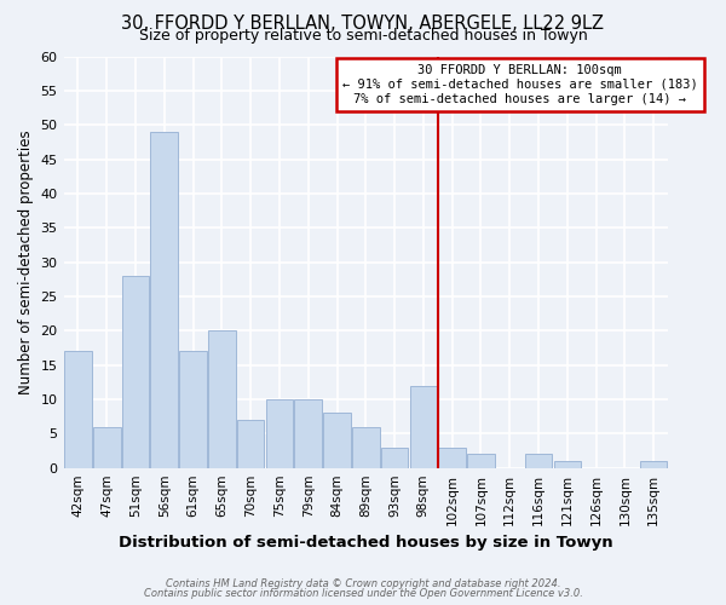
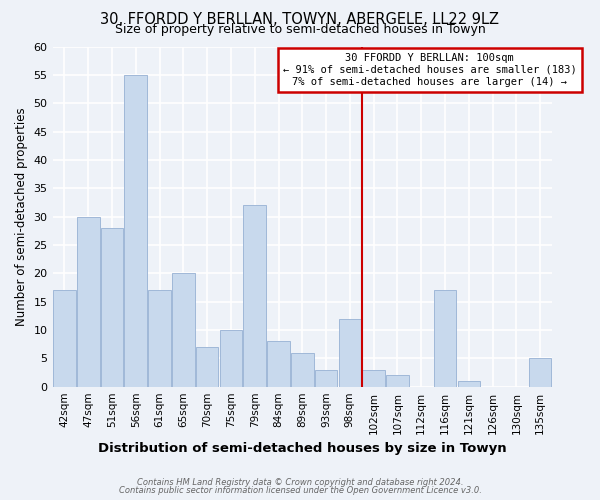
47sqm: 6 -> 30
56sqm: 49 -> 55
79sqm: 10 -> 32
116sqm: 2 -> 17
135sqm: 1 -> 5
